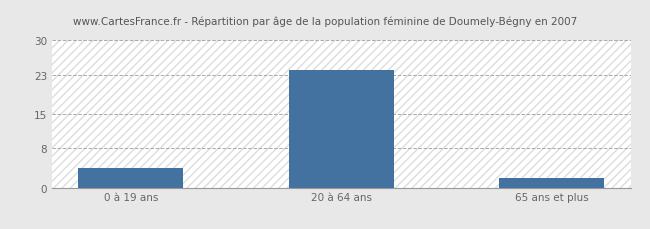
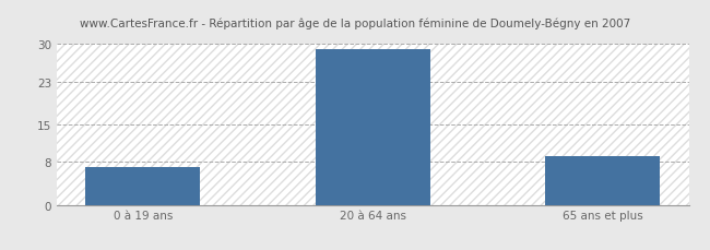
0 à 19 ans: 4 -> 7
20 à 64 ans: 24 -> 29
65 ans et plus: 2 -> 9
